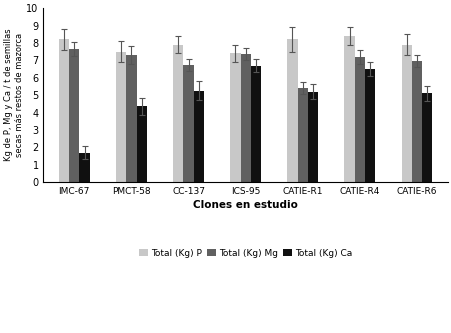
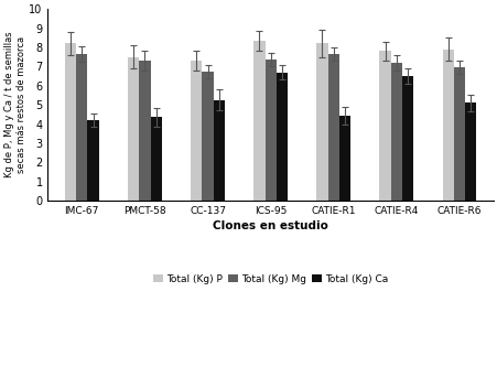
Total (Kg) Ca/IMC-67: 1.7 -> 4.2
Total (Kg) P/CC-137: 7.9 -> 7.3
Total (Kg) P/ICS-95: 7.4 -> 8.3
Total (Kg) Mg/CATIE-R1: 5.4 -> 7.7
Total (Kg) Ca/CATIE-R1: 5.2 -> 4.5
Total (Kg) P/CATIE-R4: 8.4 -> 7.8
